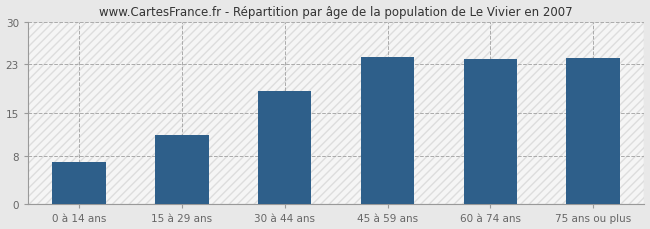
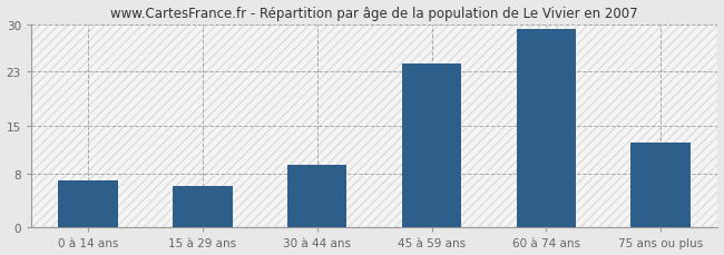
15 à 29 ans: 11.4 -> 6.2
30 à 44 ans: 18.6 -> 9.2
60 à 74 ans: 23.8 -> 29.3
75 ans ou plus: 24.0 -> 12.5
